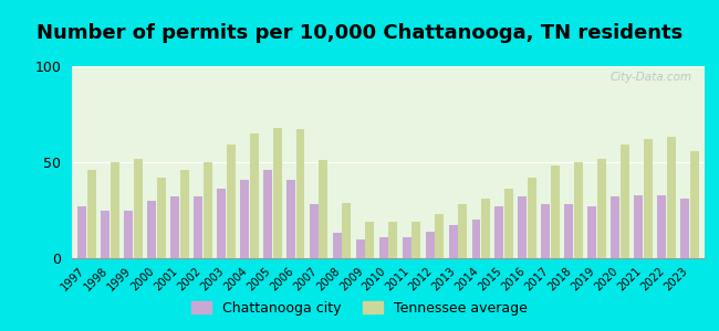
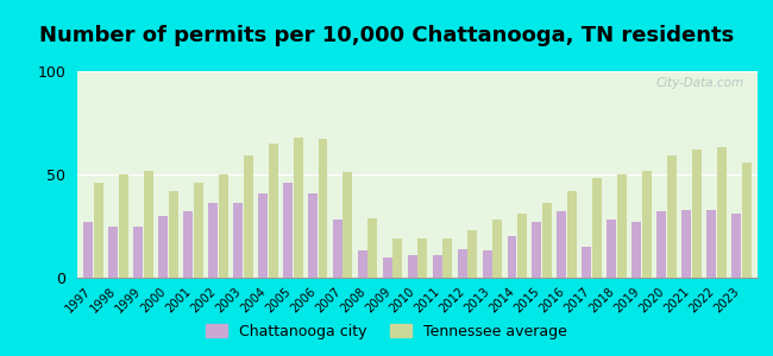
Chattanooga city/2002: 32 -> 36
Chattanooga city/2013: 17 -> 13
Chattanooga city/2017: 28 -> 15
